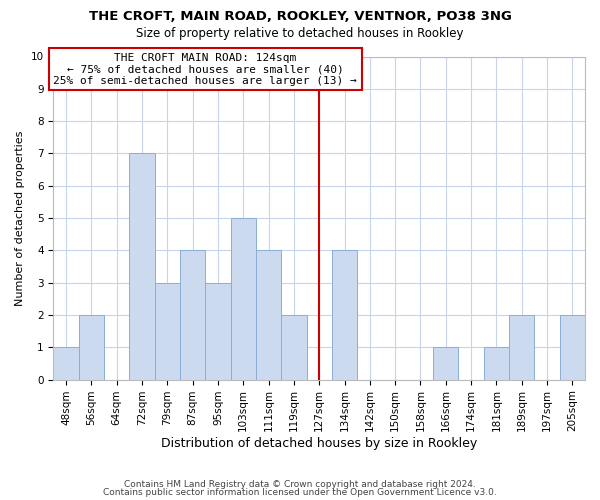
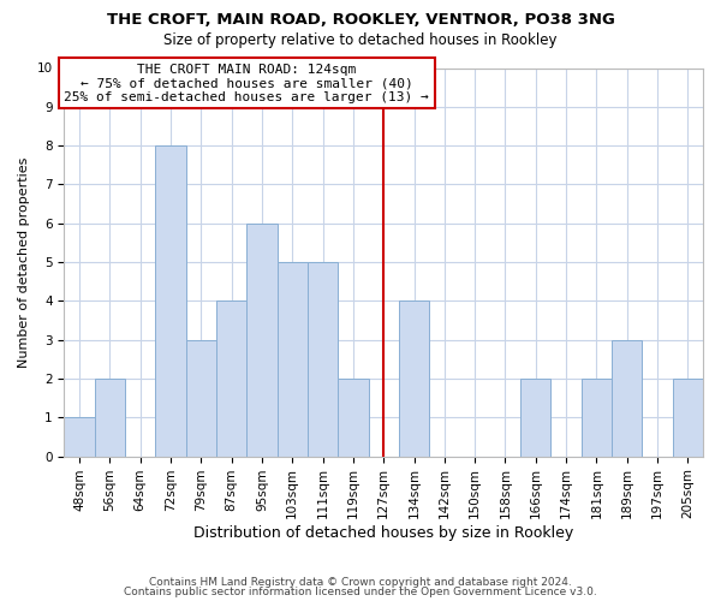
72sqm: 7 -> 8
95sqm: 3 -> 6
111sqm: 4 -> 5
166sqm: 1 -> 2
181sqm: 1 -> 2
189sqm: 2 -> 3
